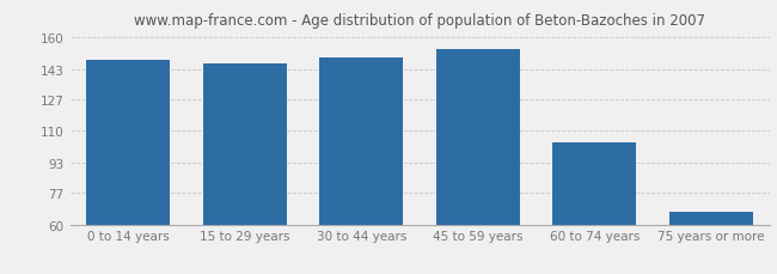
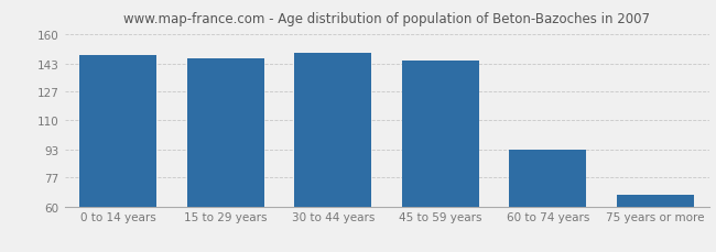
45 to 59 years: 154 -> 145
60 to 74 years: 104 -> 93
